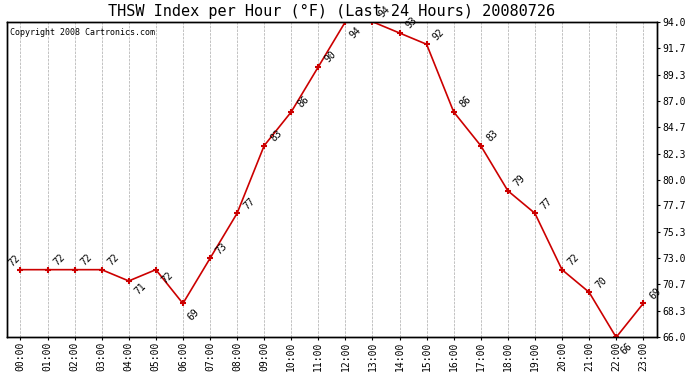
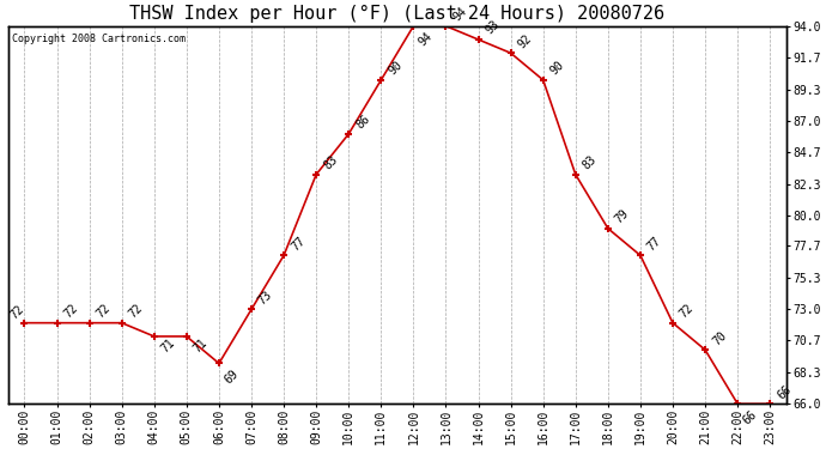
05:00: 72 -> 71
16:00: 86 -> 90
23:00: 69 -> 66
